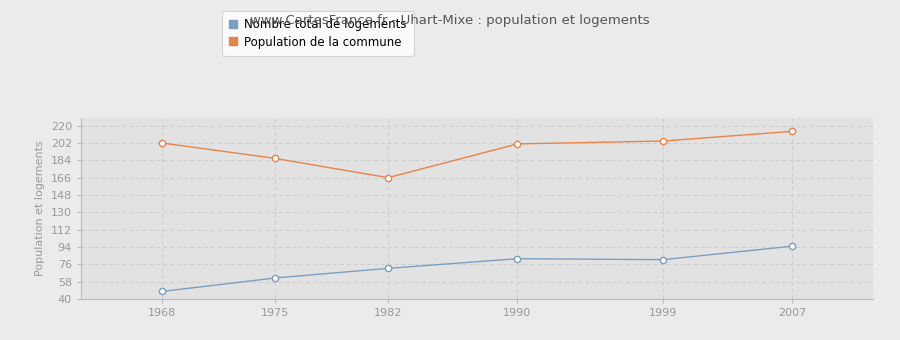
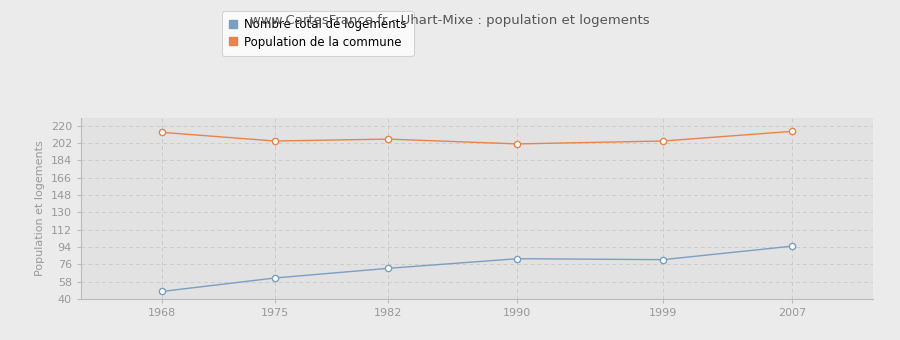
Population de la commune/1968: 202 -> 213
Population de la commune/1975: 186 -> 204
Population de la commune/1982: 166 -> 206
